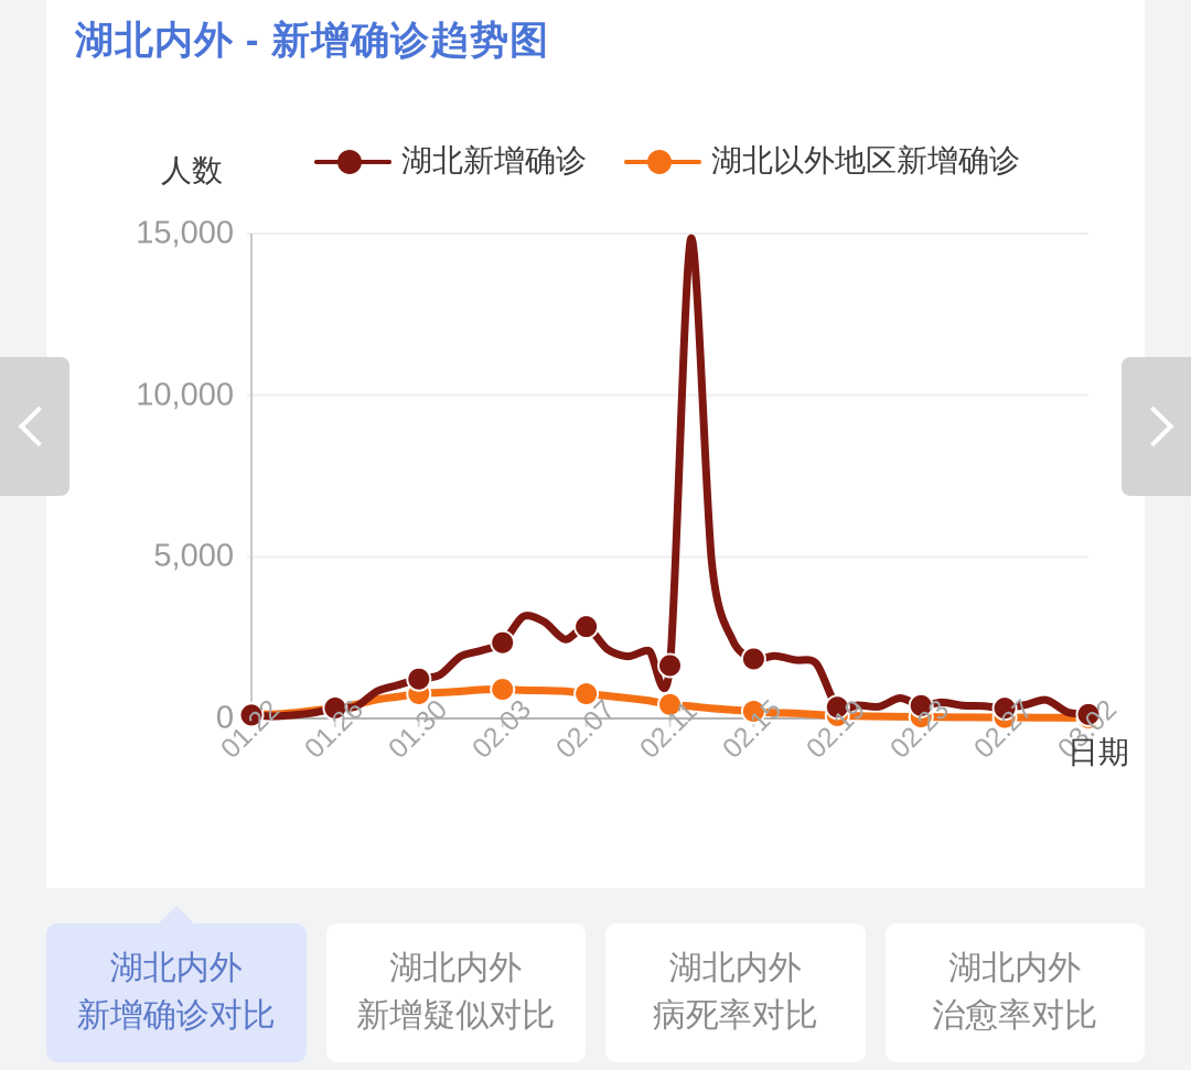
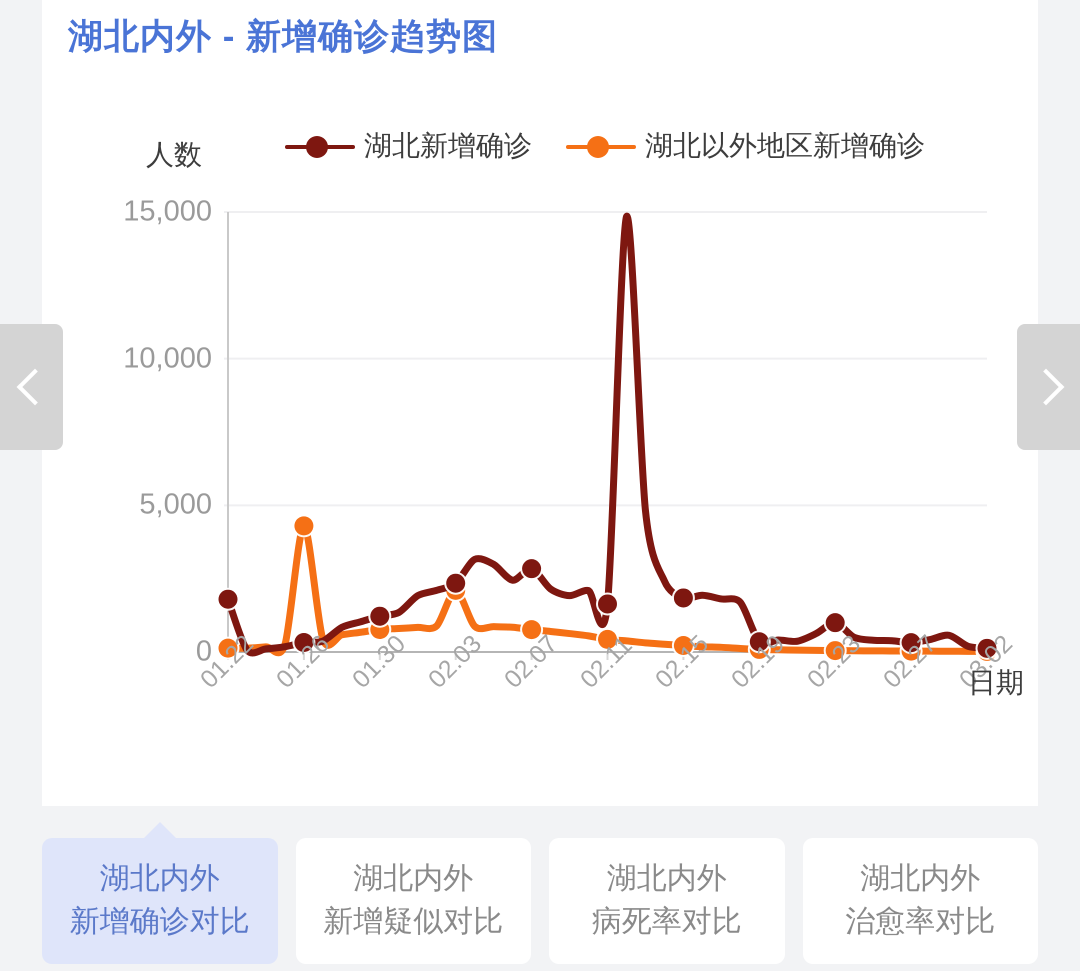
湖北新增确诊/01.22: 100 -> 1800
湖北以外地区新增确诊/01.26: 300 -> 4300
湖北以外地区新增确诊/02.03: 900 -> 2100
湖北新增确诊/02.23: 400 -> 1000
